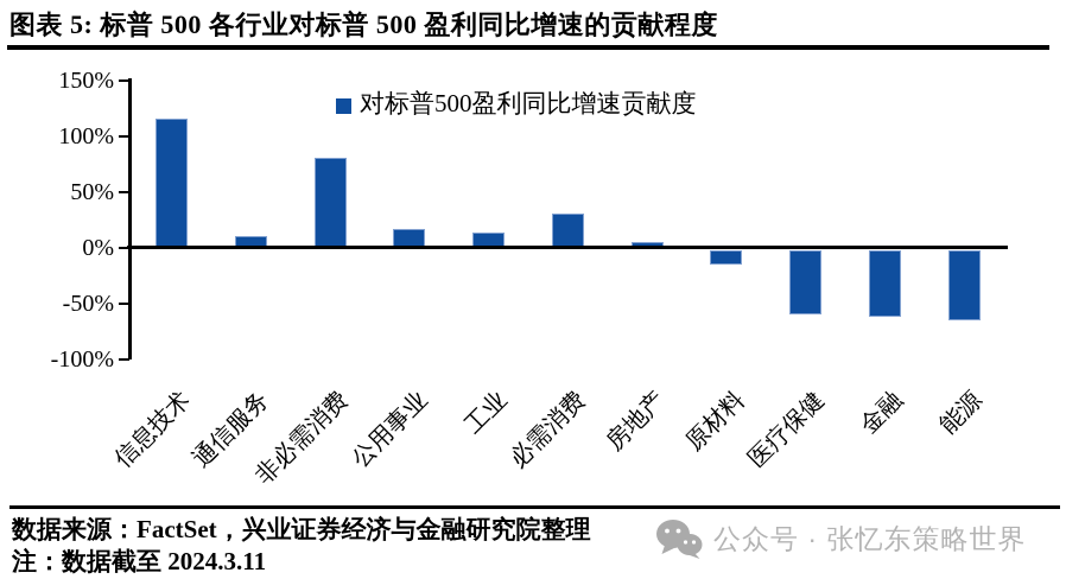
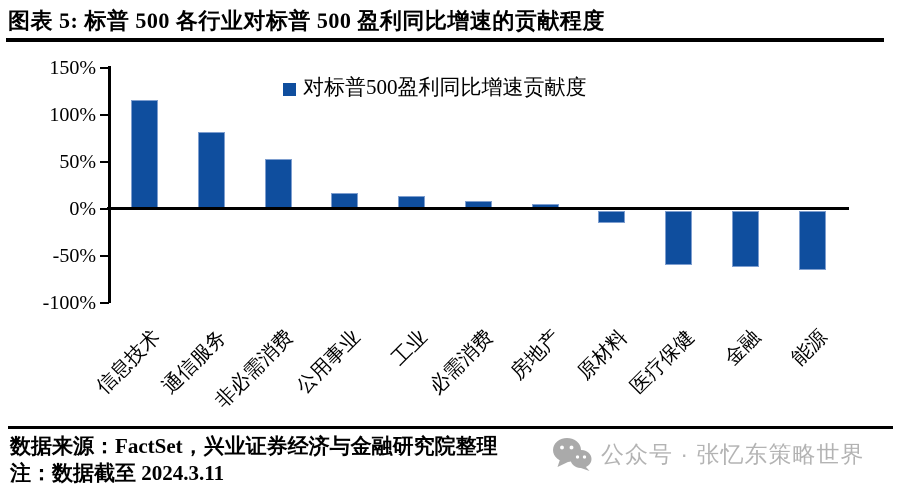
通信服务: 10% -> 80%
非必需消费: 80% -> 50%
必需消费: 30% -> 10%
